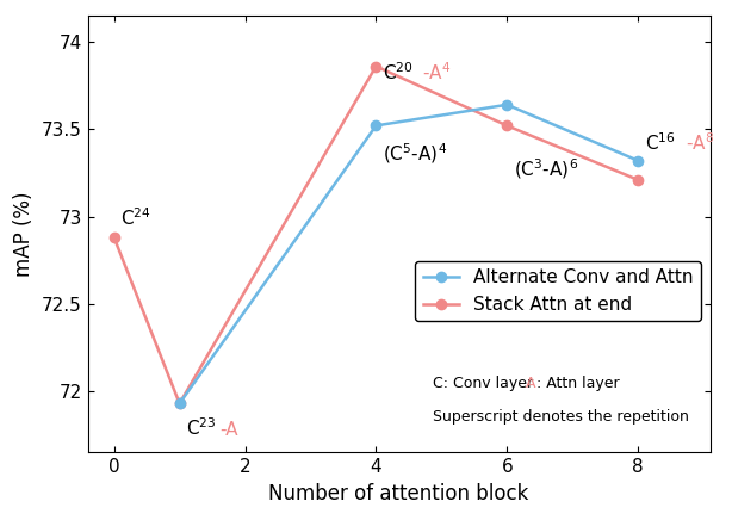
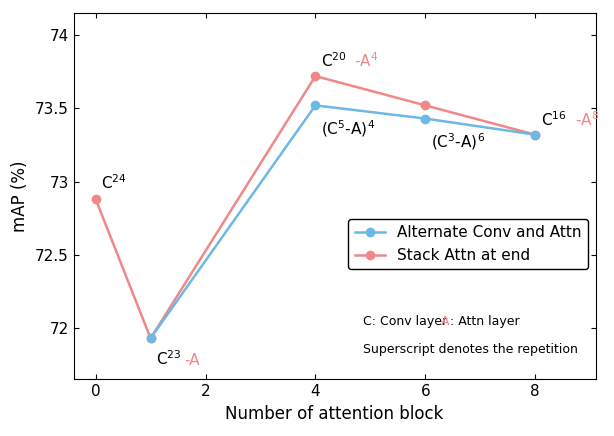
Stack Attn at end/4: 73.86 -> 73.72
Alternate Conv and Attn/6: 73.64 -> 73.43
Stack Attn at end/8: 73.21 -> 73.32
